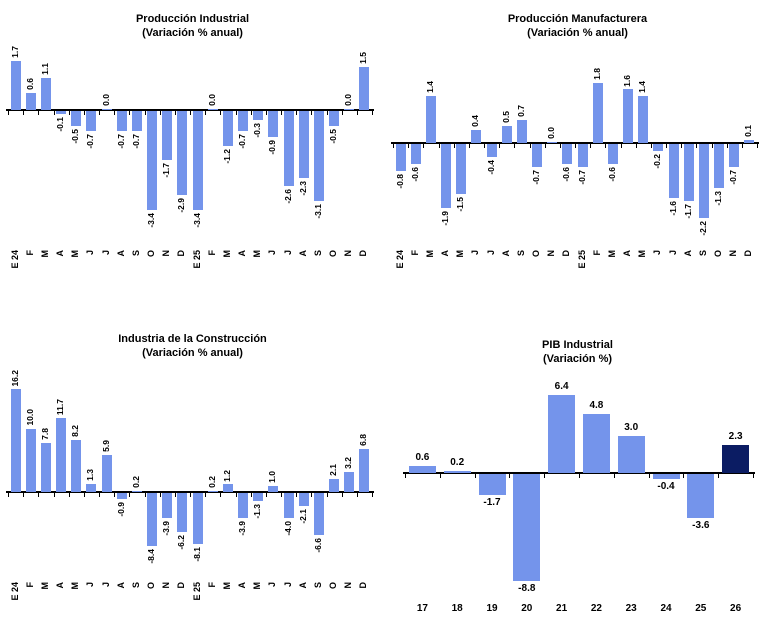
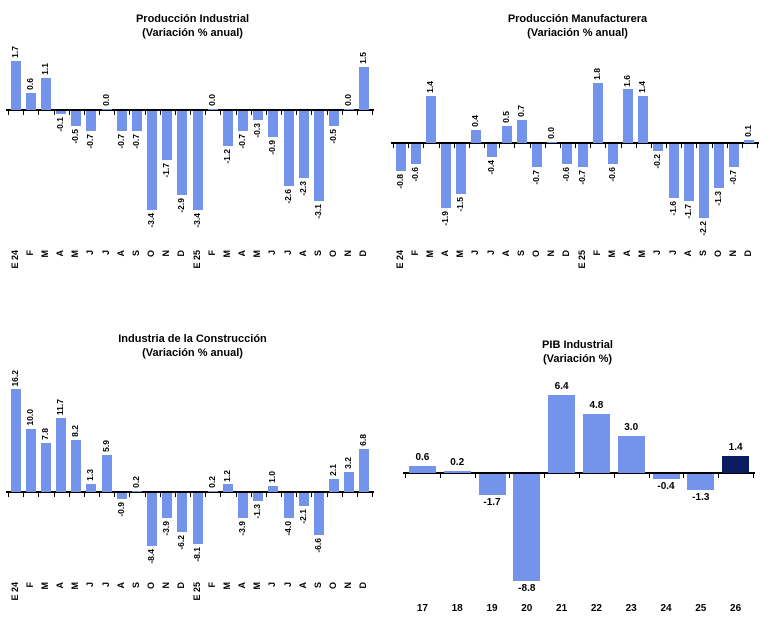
PIB Industrial/25: -3.6 -> -1.3
PIB Industrial/26: 2.3 -> 1.4
